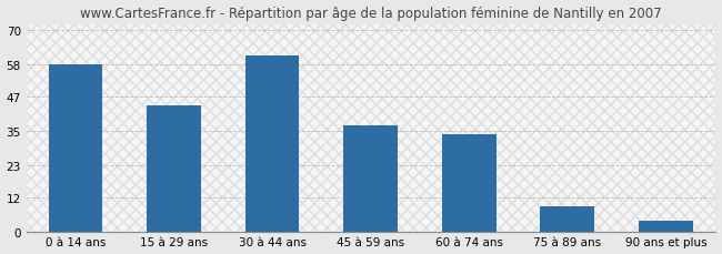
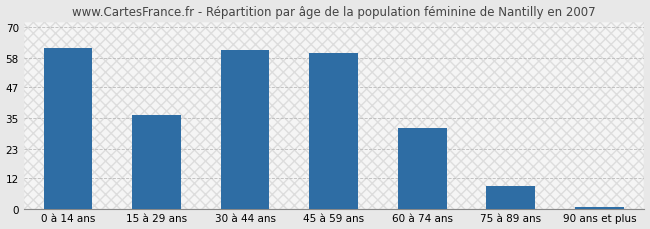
0 à 14 ans: 58 -> 62
15 à 29 ans: 44 -> 36
45 à 59 ans: 37 -> 60
60 à 74 ans: 34 -> 31
90 ans et plus: 4 -> 1
